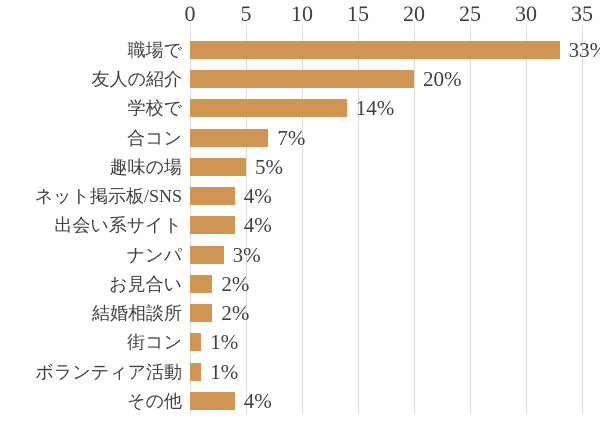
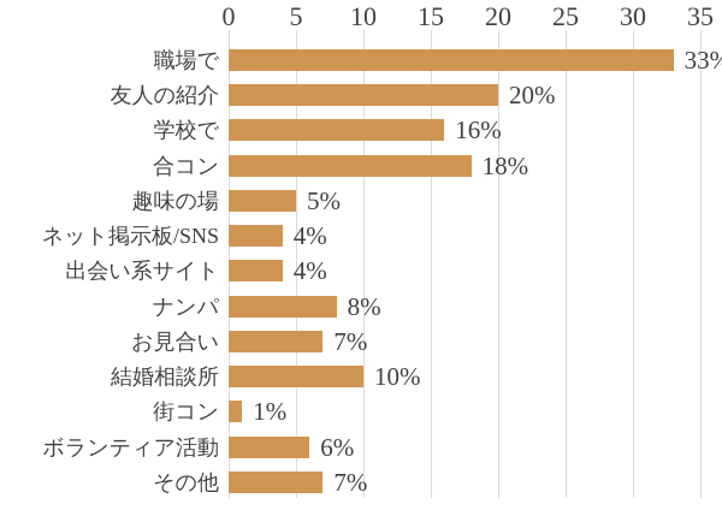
学校で: 14% -> 16%
合コン: 7% -> 18%
ナンパ: 3% -> 8%
お見合い: 2% -> 7%
結婚相談所: 2% -> 10%
ボランティア活動: 1% -> 6%
その他: 4% -> 7%
